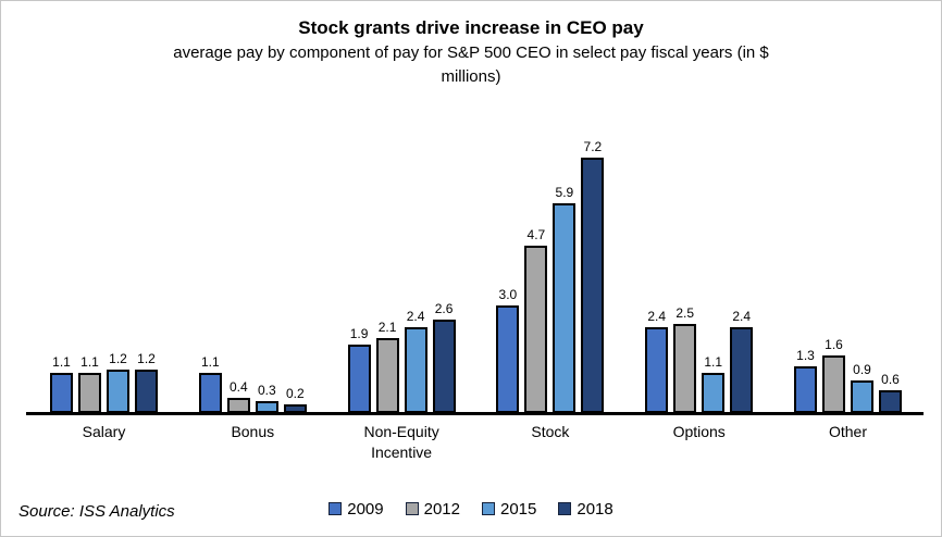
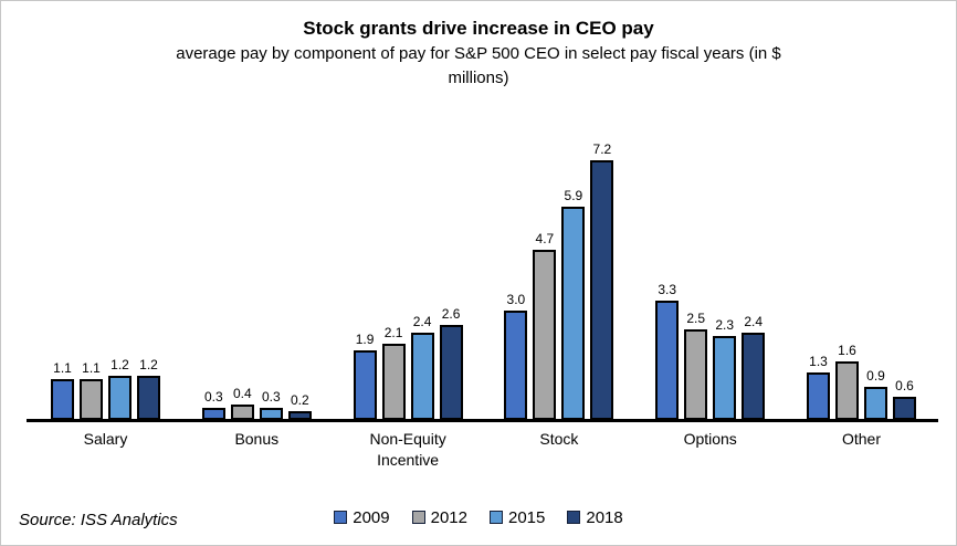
2009/Bonus: 1.1 -> 0.3
2009/Options: 2.4 -> 3.3
2015/Options: 1.1 -> 2.3
